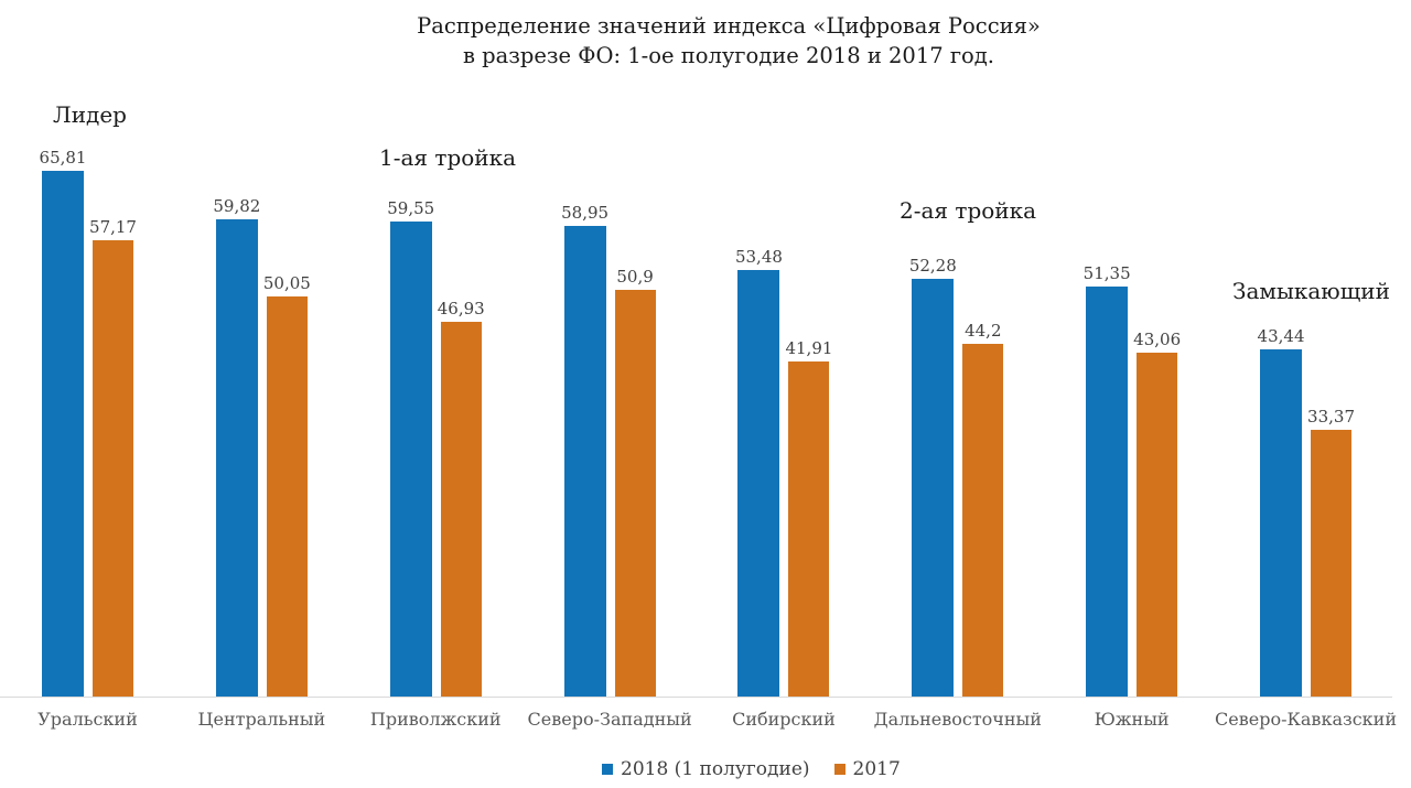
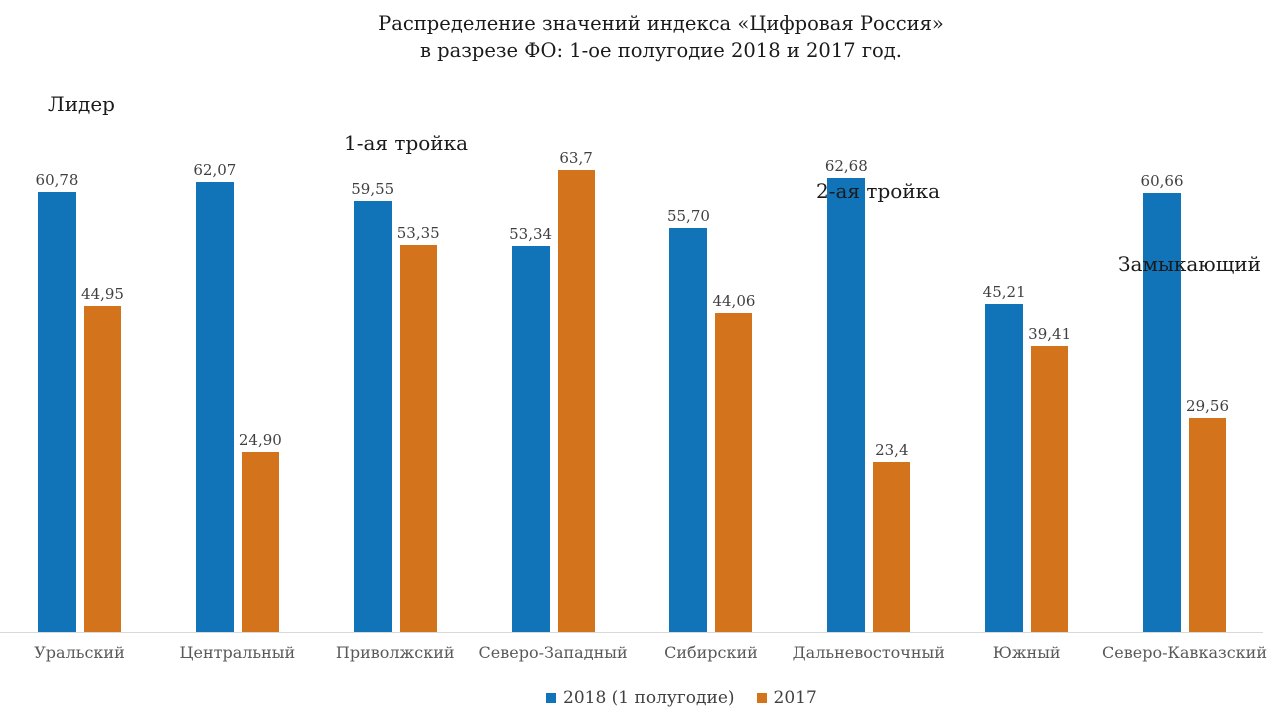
2018 (1 полугодие)/Уральский: 65,81 -> 60,78
2017/Уральский: 57,17 -> 44,95
2018 (1 полугодие)/Центральный: 59,82 -> 62,07
2017/Центральный: 50,05 -> 24,90
2017/Приволжский: 46,93 -> 53,35
2018 (1 полугодие)/Северо-Западный: 58,95 -> 53,34
2017/Северо-Западный: 50,9 -> 63,7
2018 (1 полугодие)/Сибирский: 53,48 -> 55,70
2017/Сибирский: 41,91 -> 44,06
2018 (1 полугодие)/Дальневосточный: 52,28 -> 62,68
2017/Дальневосточный: 44,2 -> 23,4
2018 (1 полугодие)/Южный: 51,35 -> 45,21
2017/Южный: 43,06 -> 39,41
2018 (1 полугодие)/Северо-Кавказский: 43,44 -> 60,66
2017/Северо-Кавказский: 33,37 -> 29,56
